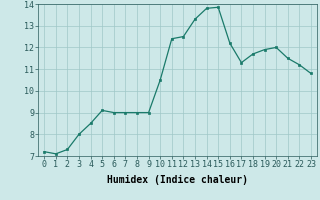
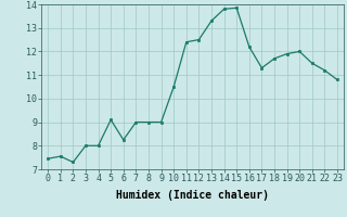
0: 7.20 -> 7.45
1: 7.10 -> 7.55
4: 8.50 -> 8.00
6: 9.00 -> 8.25
